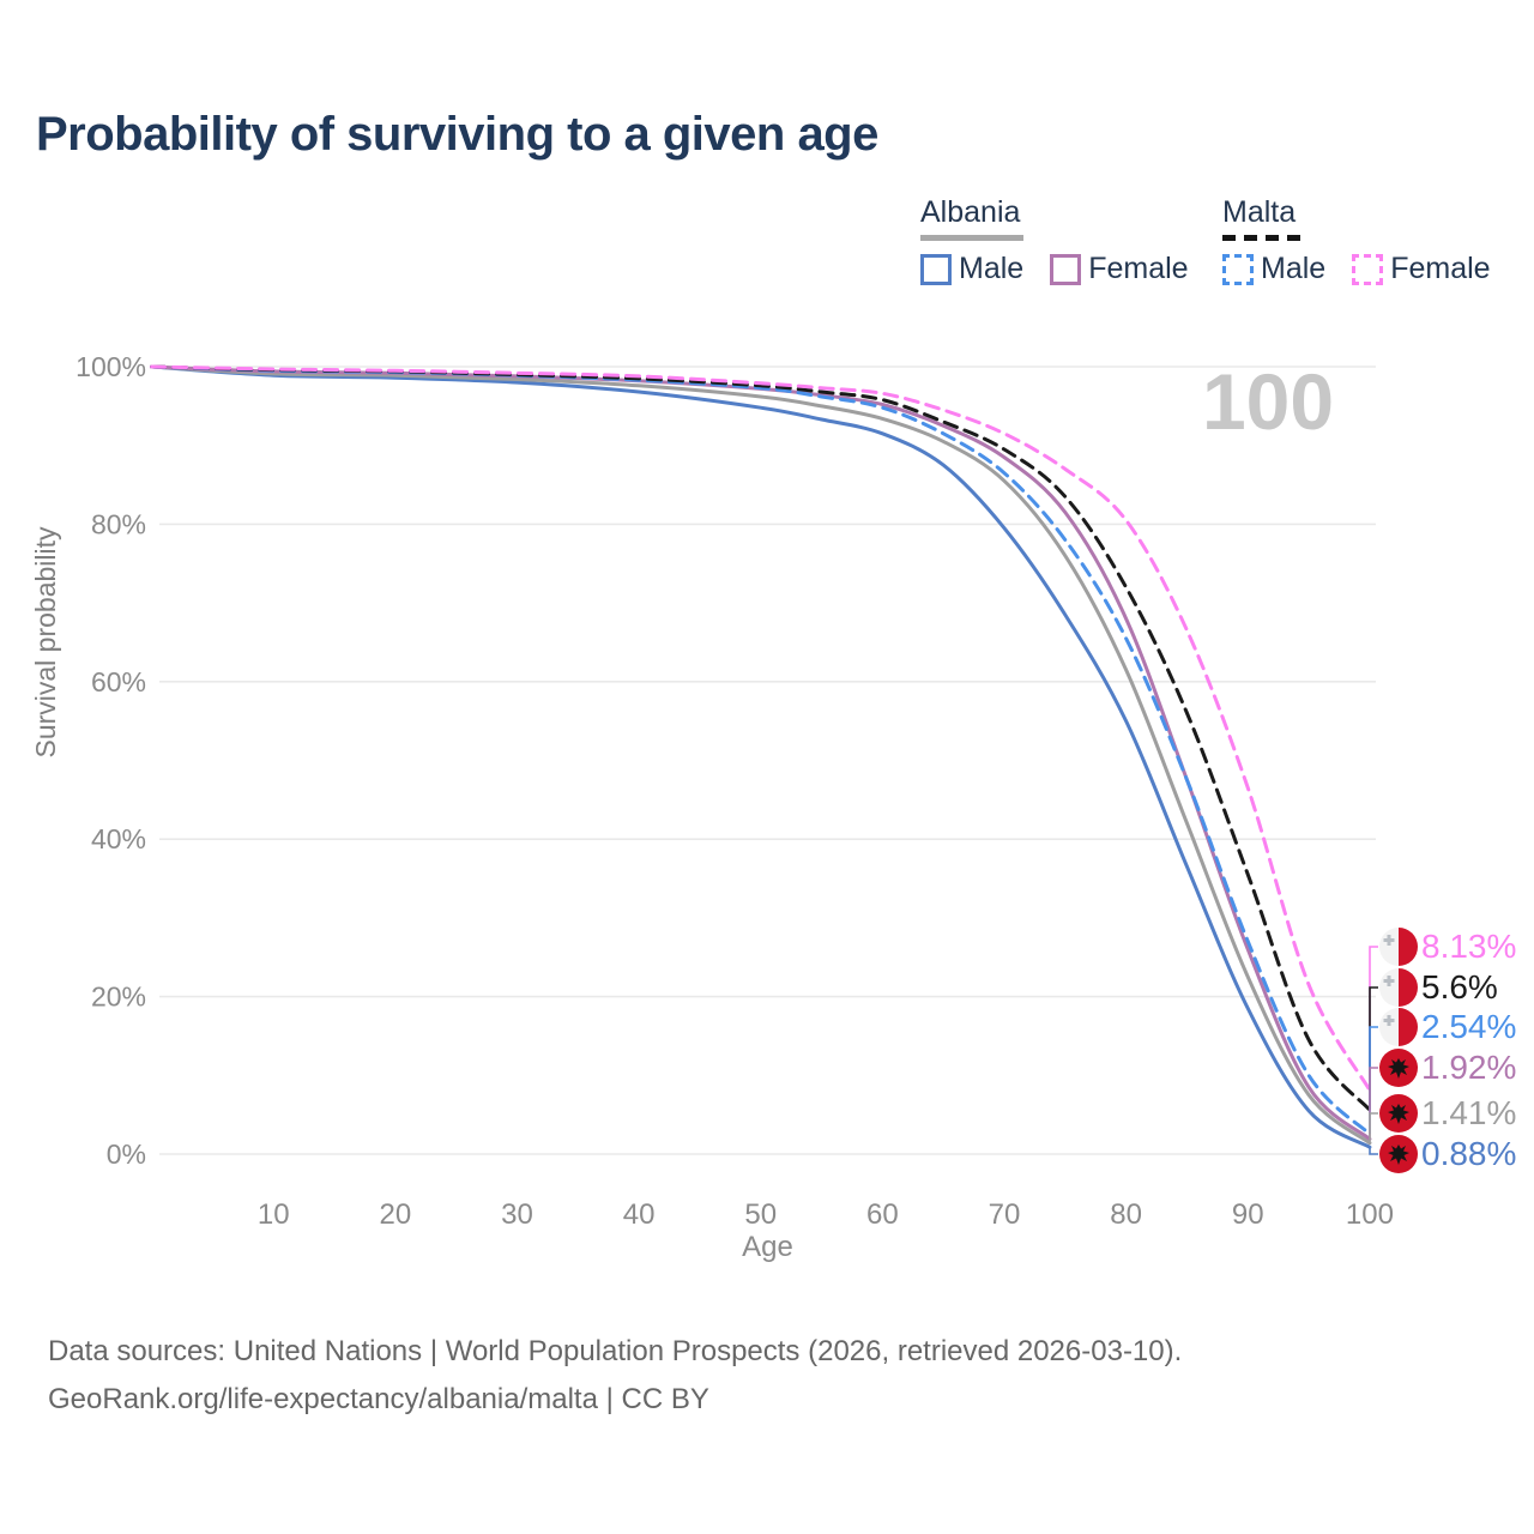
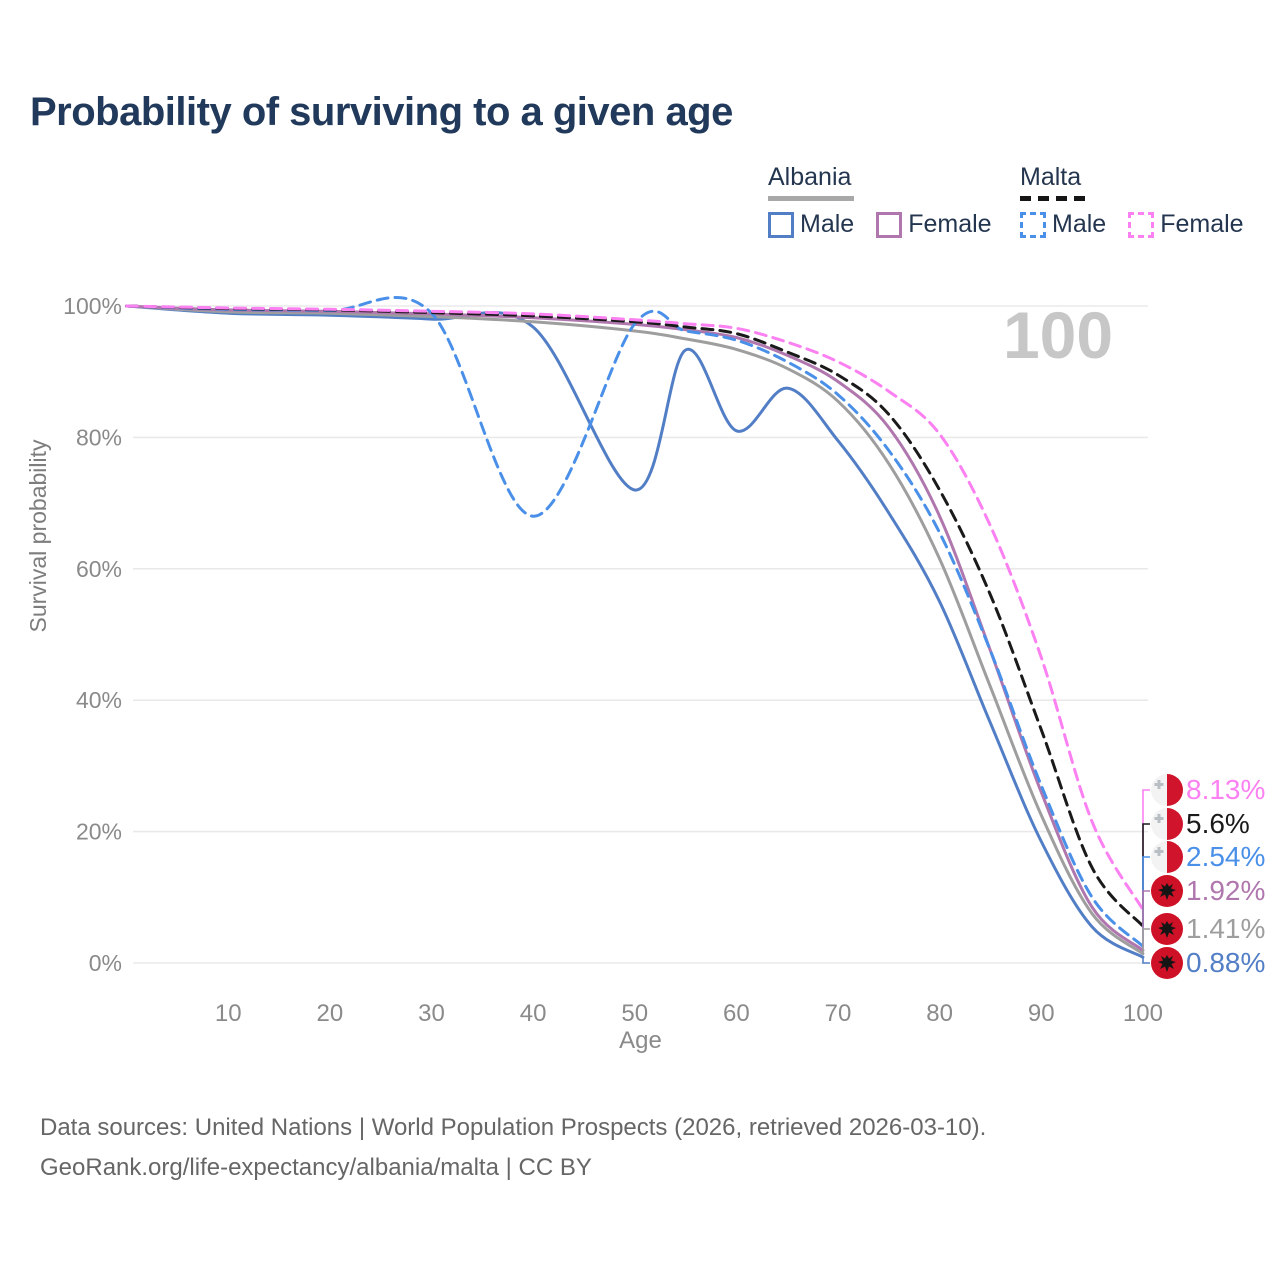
Malta Male/40: 98% -> 68%
Albania Male/50: 95% -> 72%
Albania Male/60: 92% -> 81%
